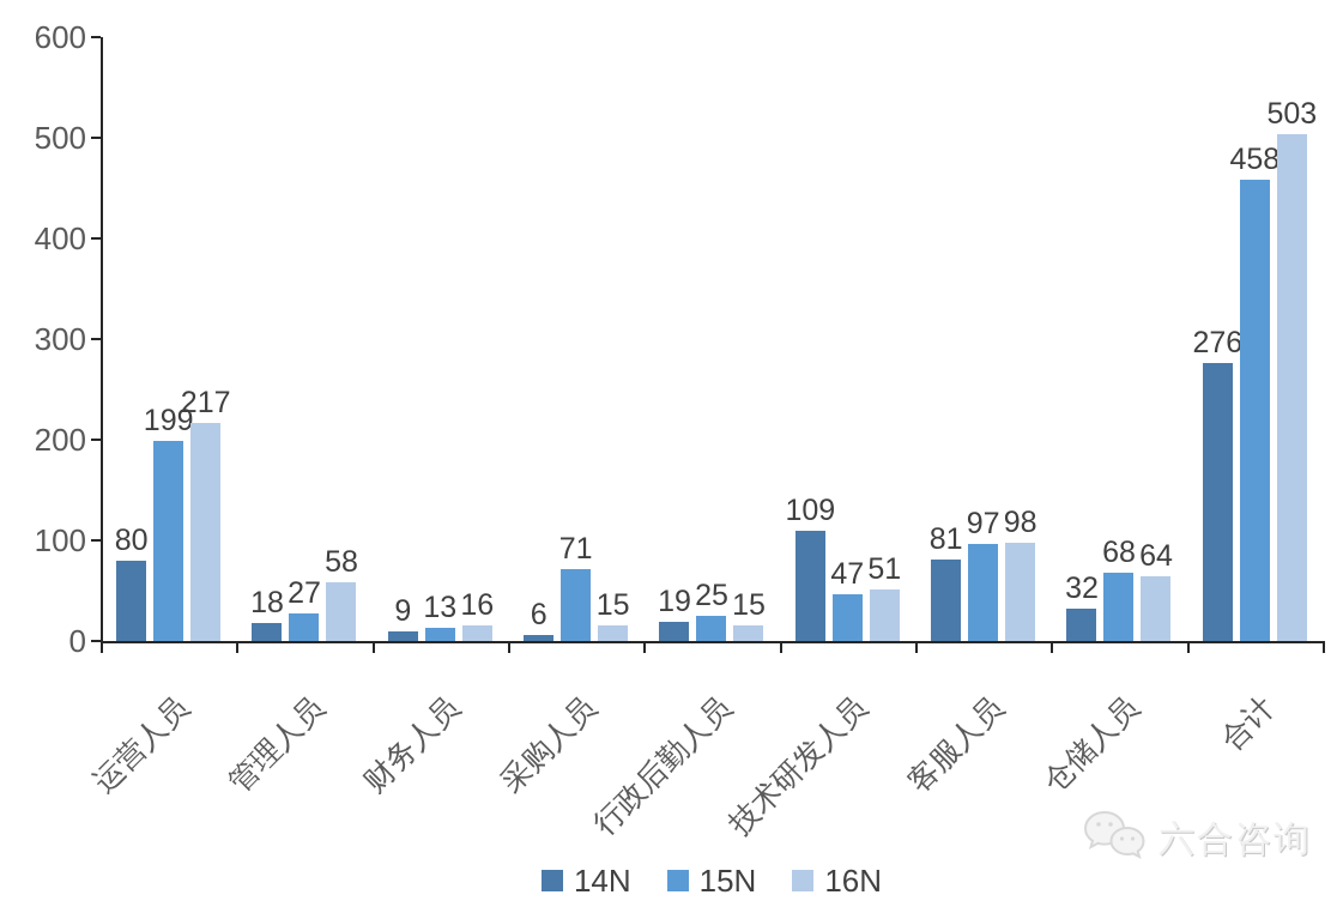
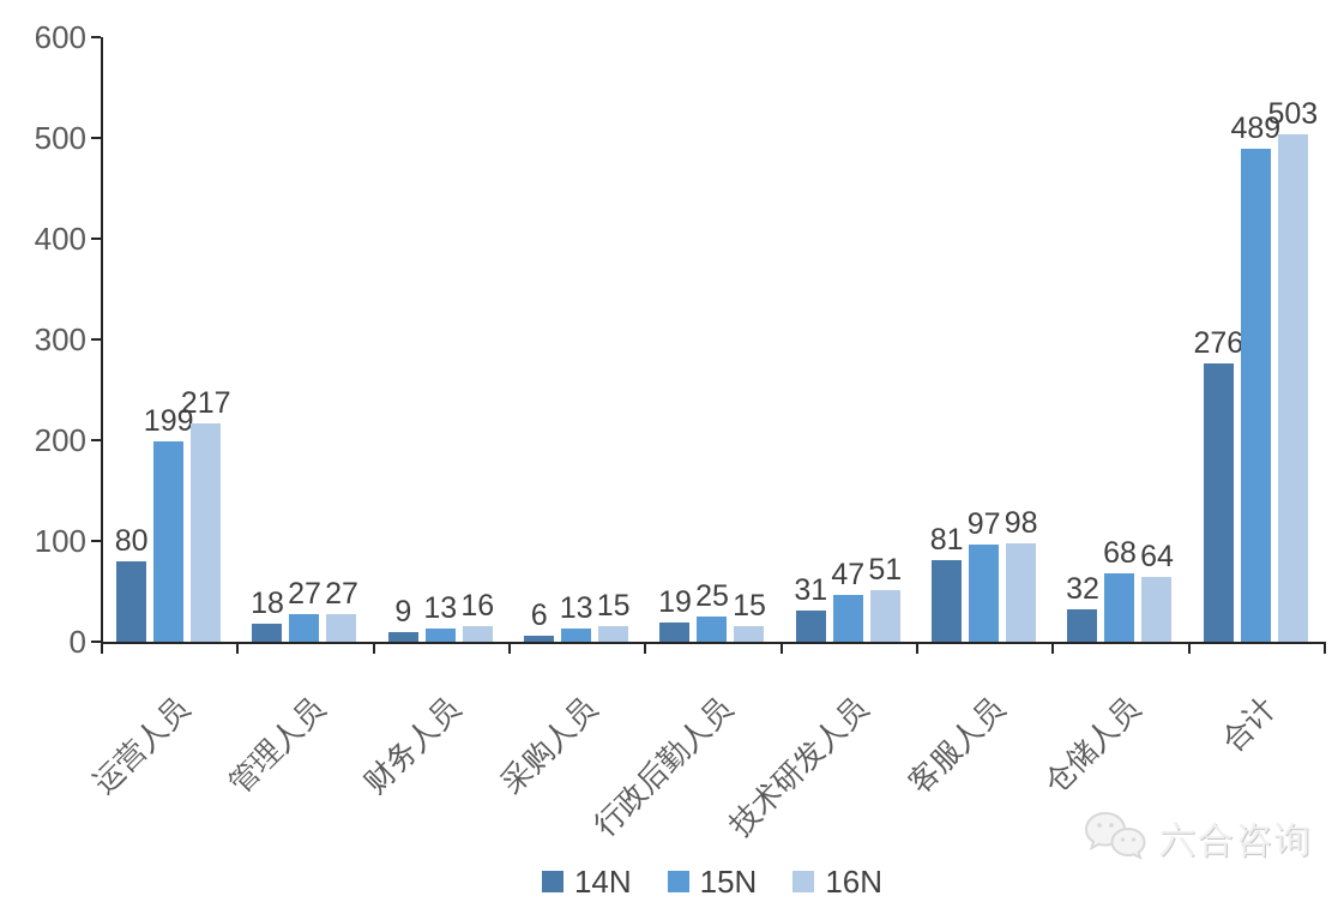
16N/管理人员: 58 -> 27
15N/采购人员: 71 -> 13
14N/技术研发人员: 109 -> 31
15N/合计: 458 -> 489
